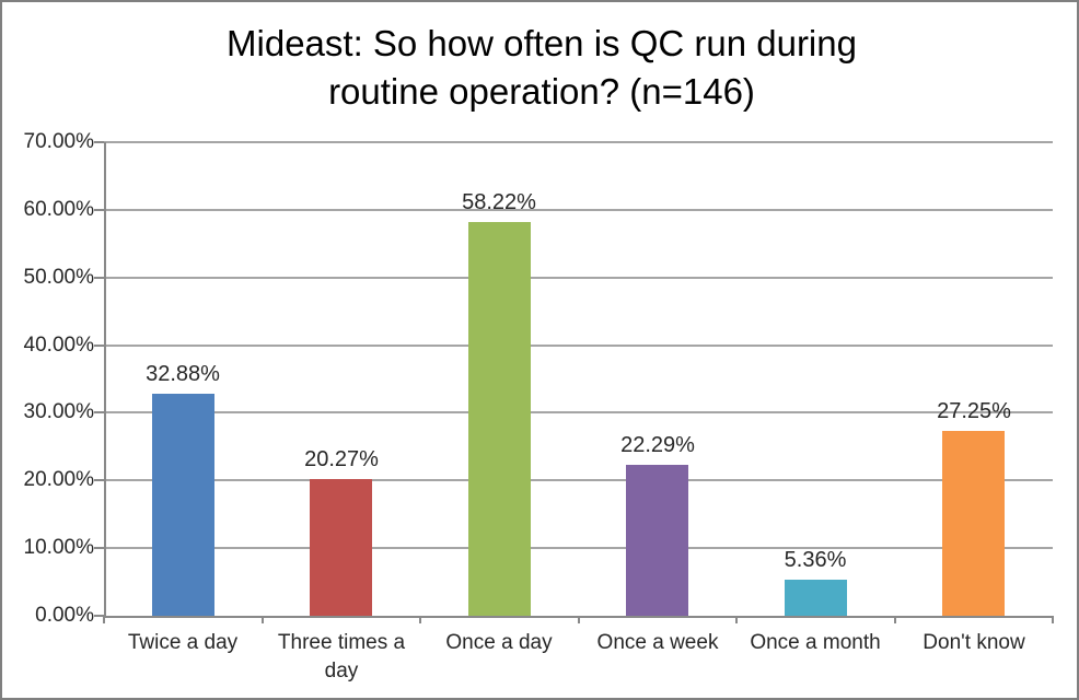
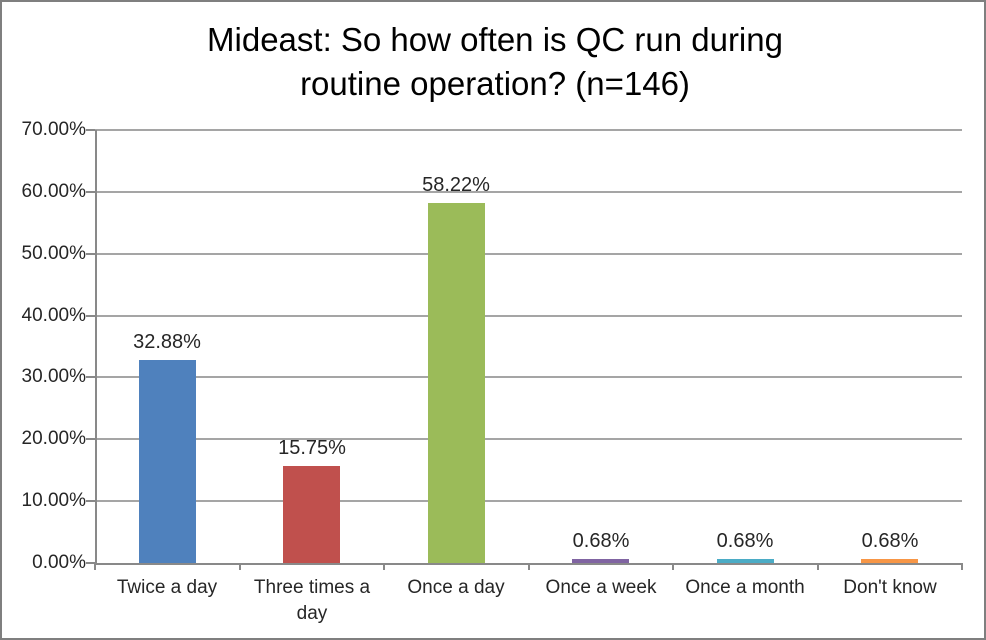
Three times a day: 20.27% -> 15.75%
Once a week: 22.29% -> 0.68%
Once a month: 5.36% -> 0.68%
Don't know: 27.25% -> 0.68%
